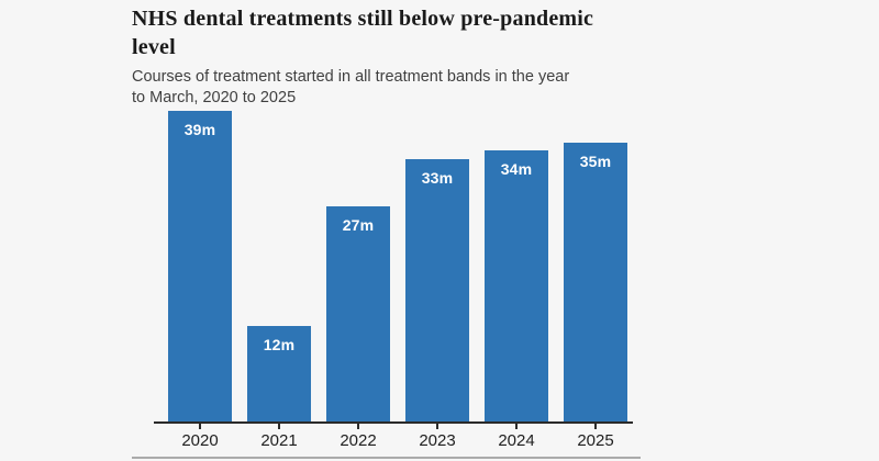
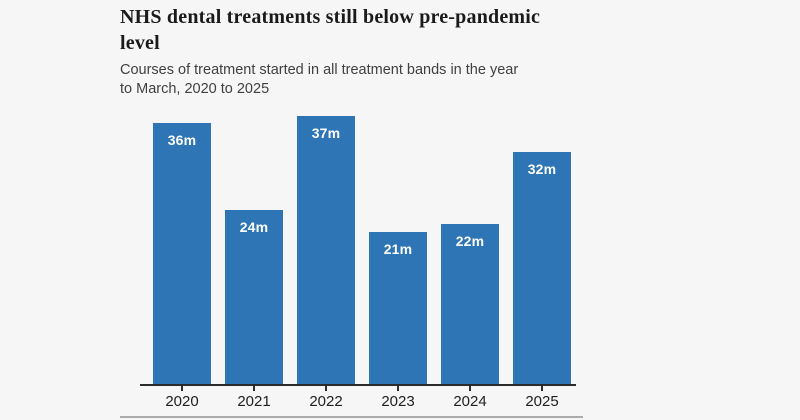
2020: 39m -> 36m
2021: 12m -> 24m
2022: 27m -> 37m
2023: 33m -> 21m
2024: 34m -> 22m
2025: 35m -> 32m
